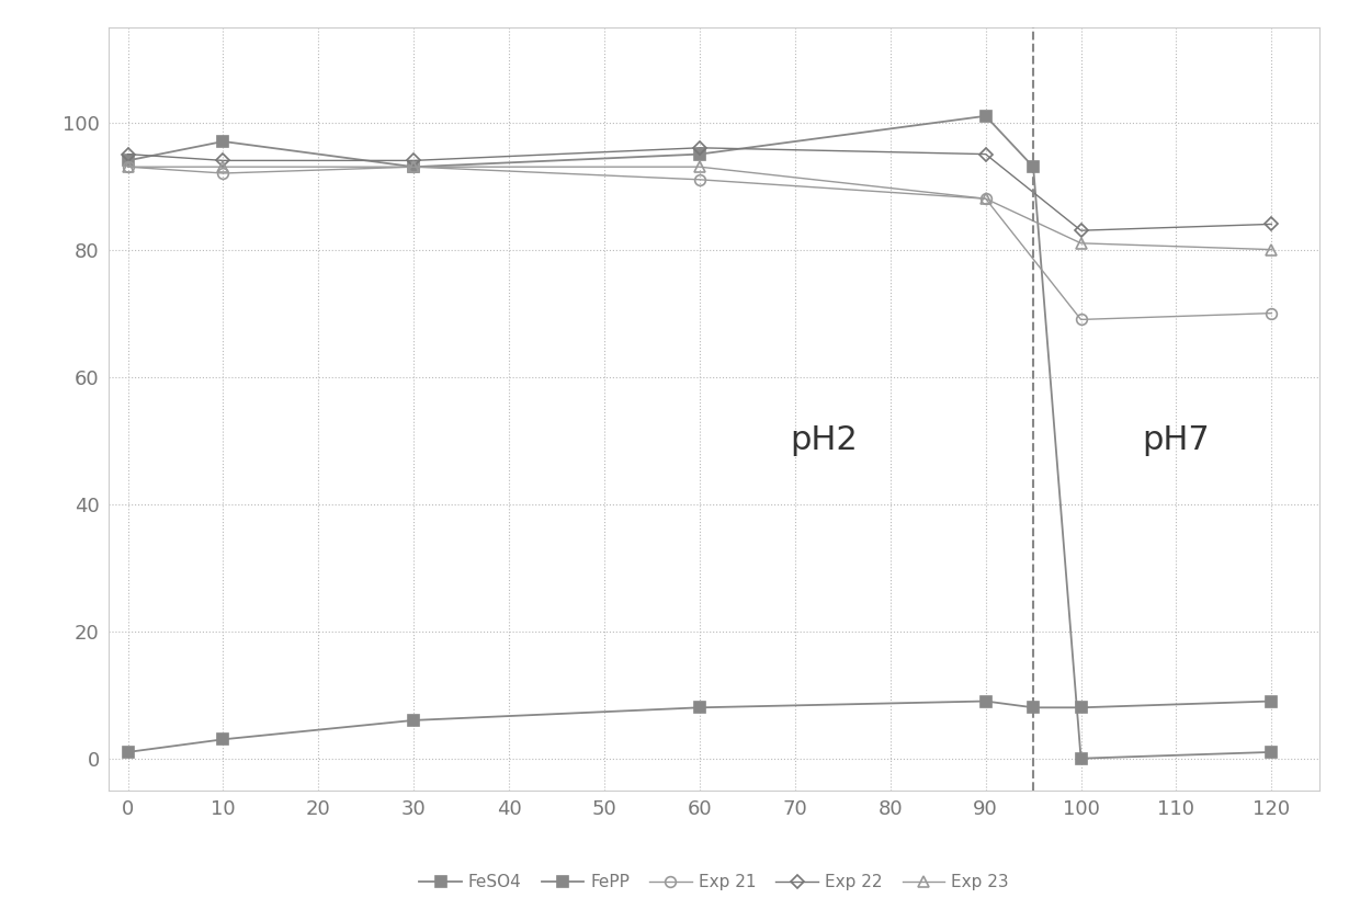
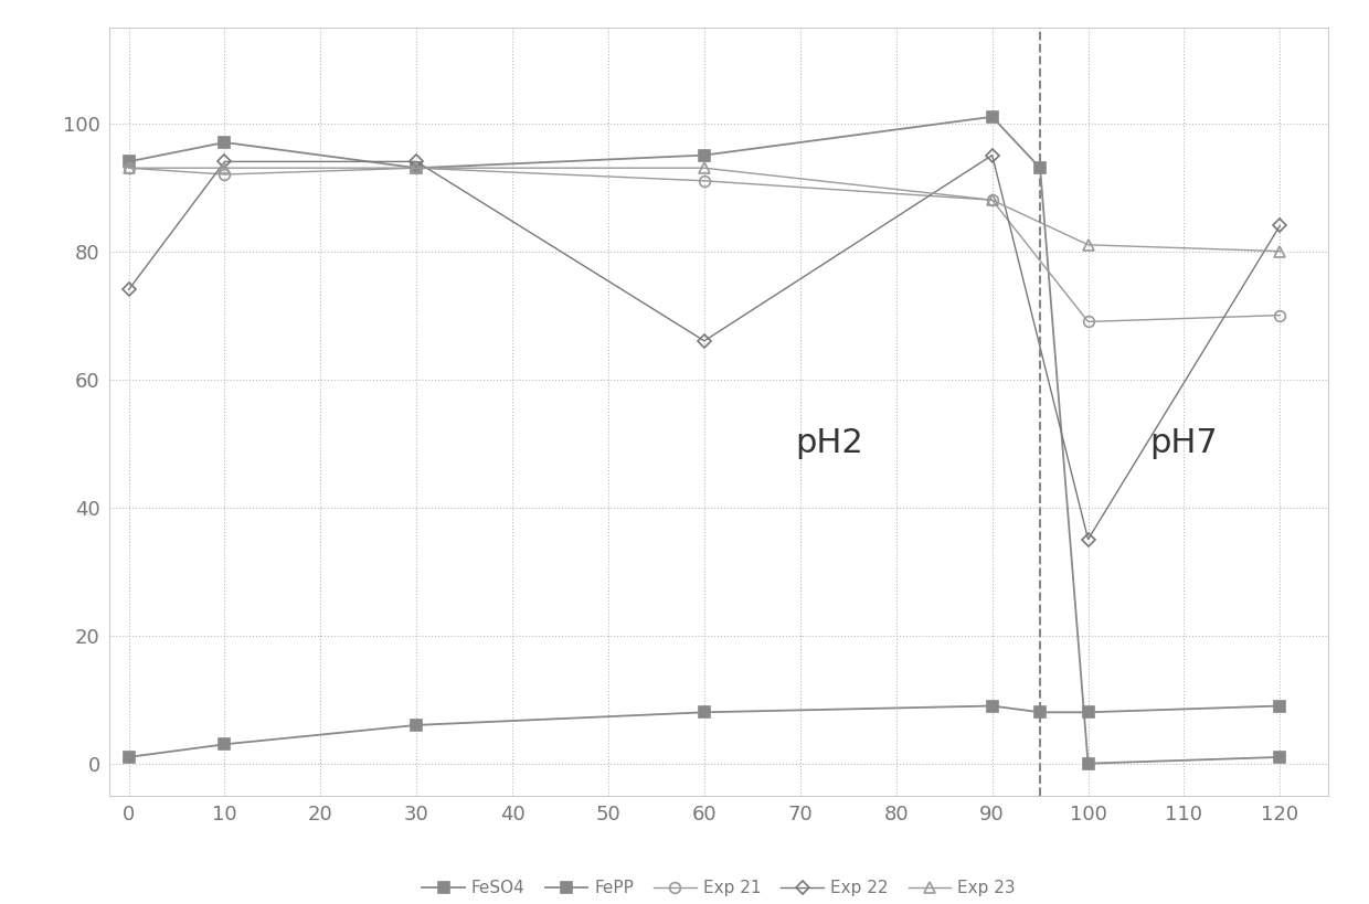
Exp 22/0: 95 -> 74
Exp 22/60: 96 -> 66
Exp 22/100: 83 -> 35
